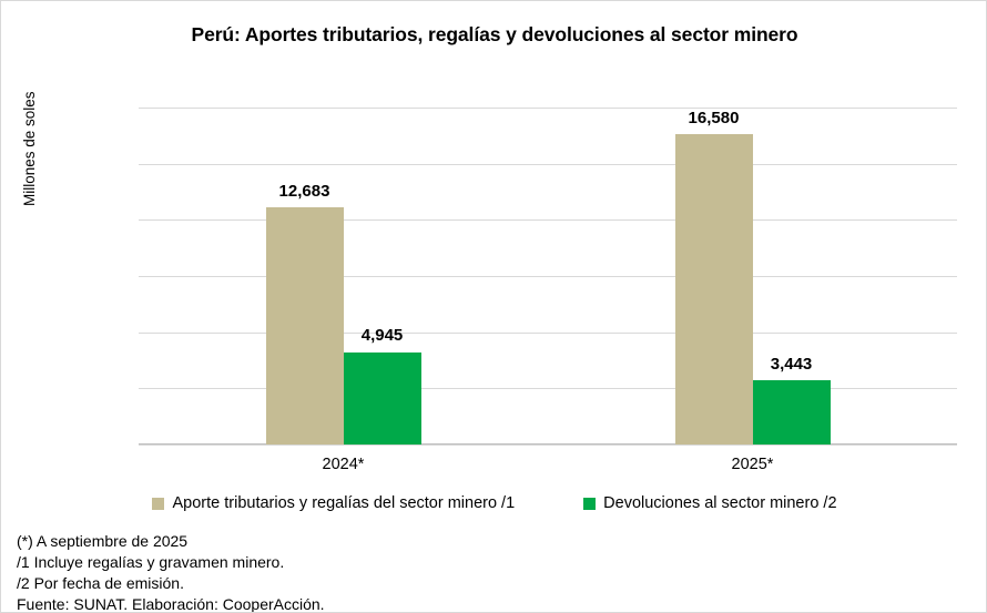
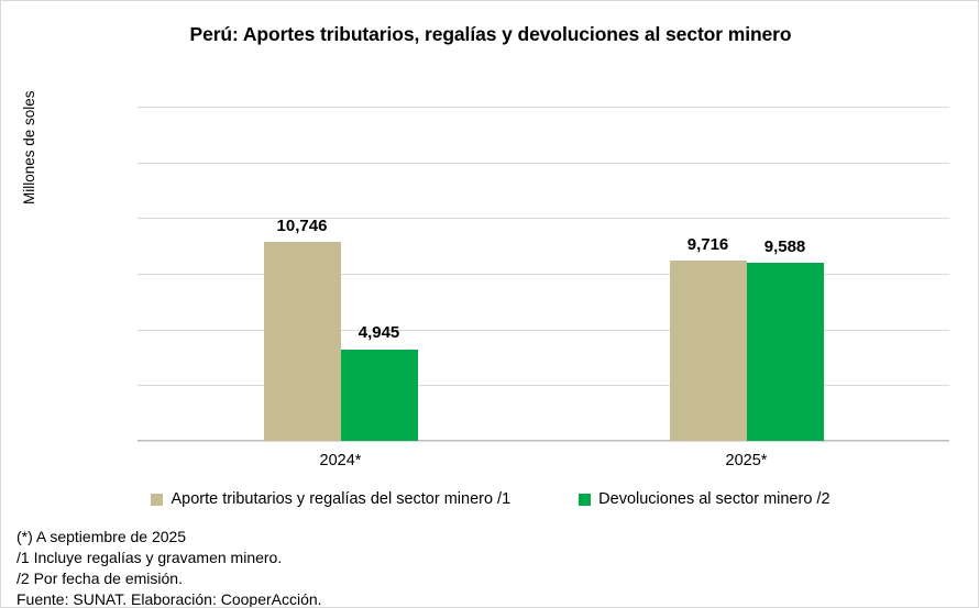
Aporte tributarios y regalías del sector minero /1/2024*: 12,683 -> 10,746
Aporte tributarios y regalías del sector minero /1/2025*: 16,580 -> 9,716
Devoluciones al sector minero /2/2025*: 3,443 -> 9,588
